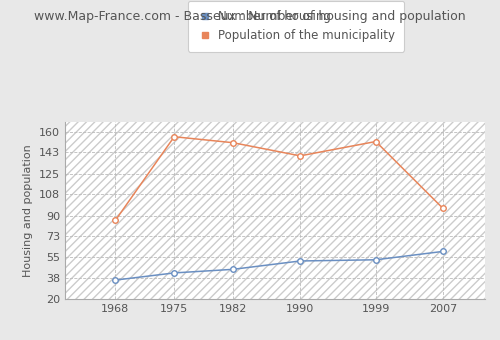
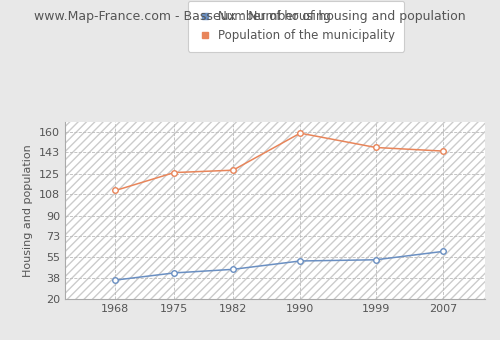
Population of the municipality/1968: 86 -> 111
Population of the municipality/1975: 156 -> 126
Population of the municipality/1982: 151 -> 128
Population of the municipality/1990: 140 -> 159
Population of the municipality/1999: 152 -> 147
Population of the municipality/2007: 96 -> 144
